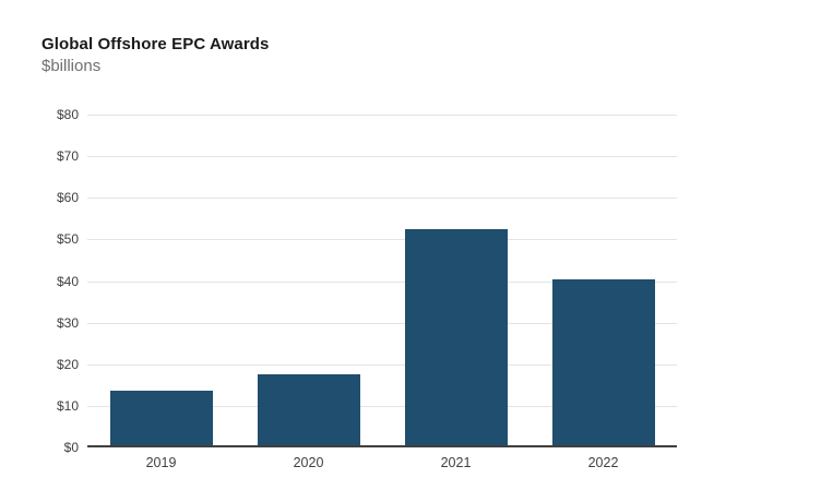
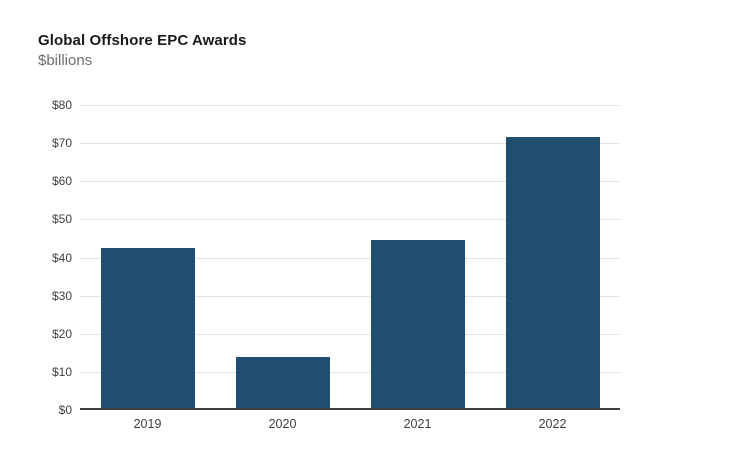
2019: $13 -> $42
2020: $17 -> $14
2021: $52 -> $44
2022: $40 -> $71
